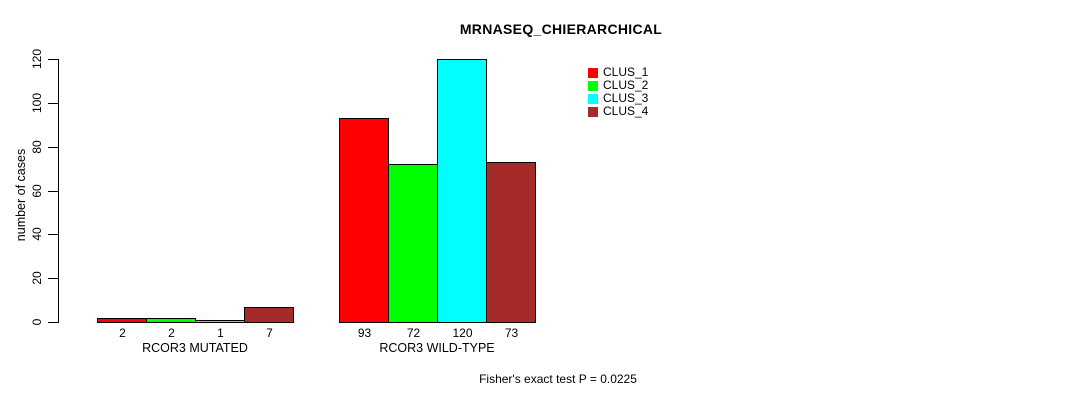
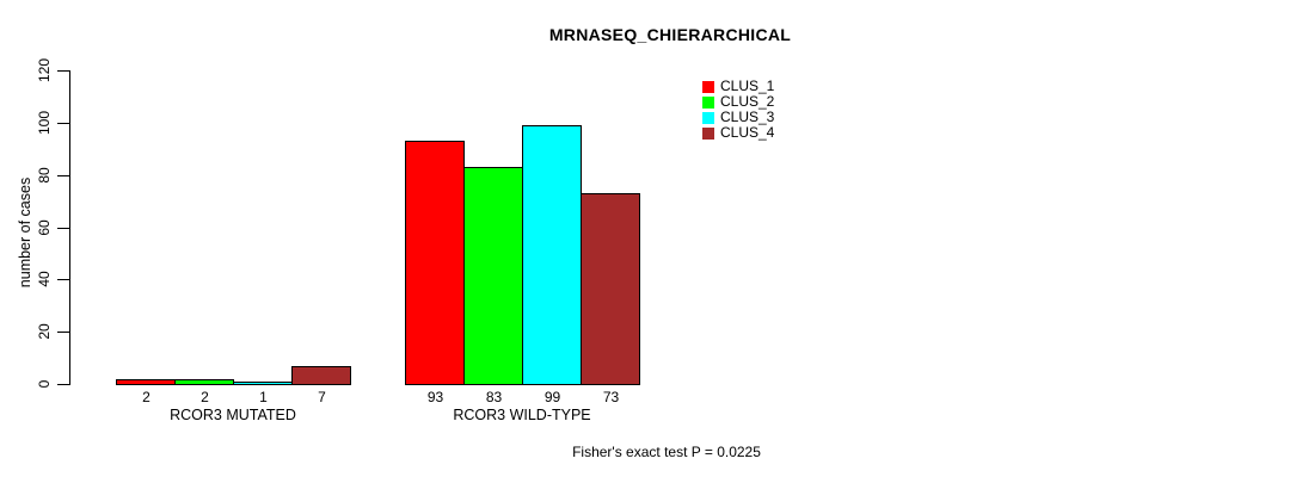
CLUS_2/RCOR3 WILD-TYPE: 72 -> 83
CLUS_3/RCOR3 WILD-TYPE: 120 -> 99
